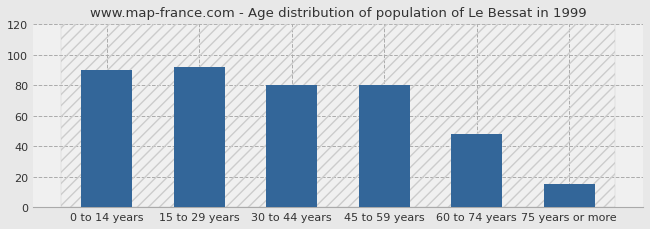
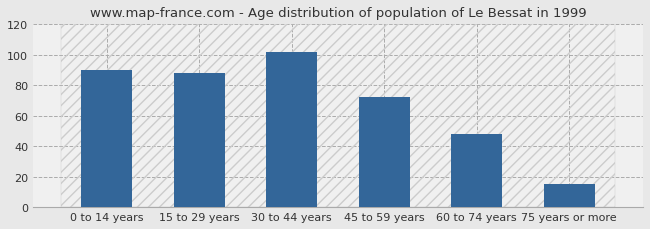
15 to 29 years: 92 -> 88
30 to 44 years: 80 -> 102
45 to 59 years: 80 -> 72
